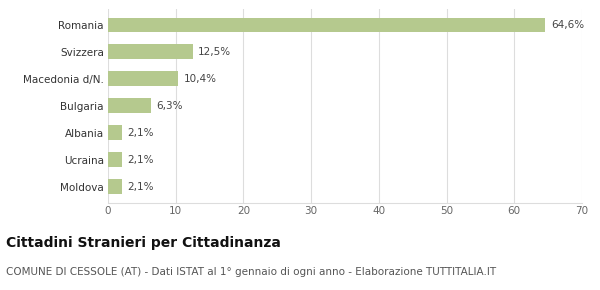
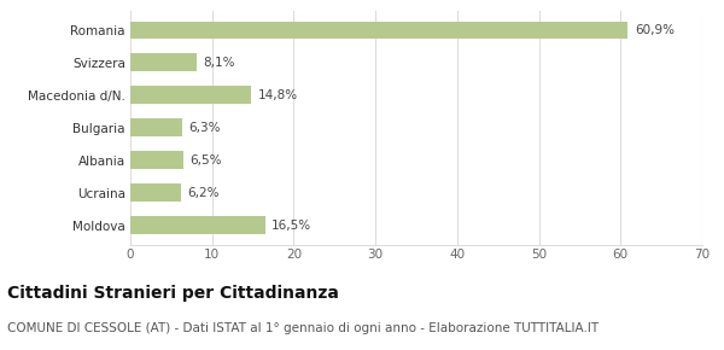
Romania: 64,6% -> 60,9%
Svizzera: 12,5% -> 8,1%
Macedonia d/N.: 10,4% -> 14,8%
Albania: 2,1% -> 6,5%
Ucraina: 2,1% -> 6,2%
Moldova: 2,1% -> 16,5%
